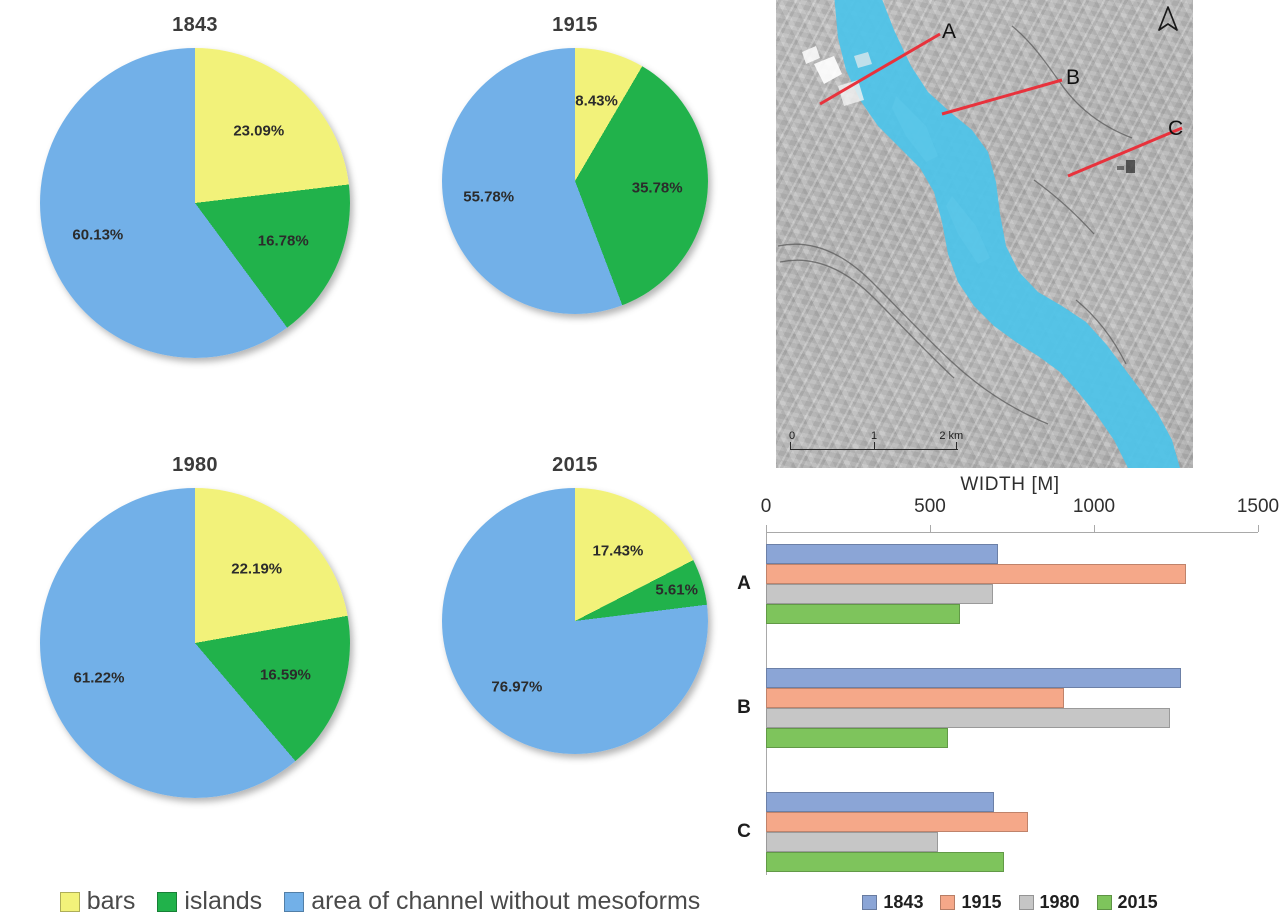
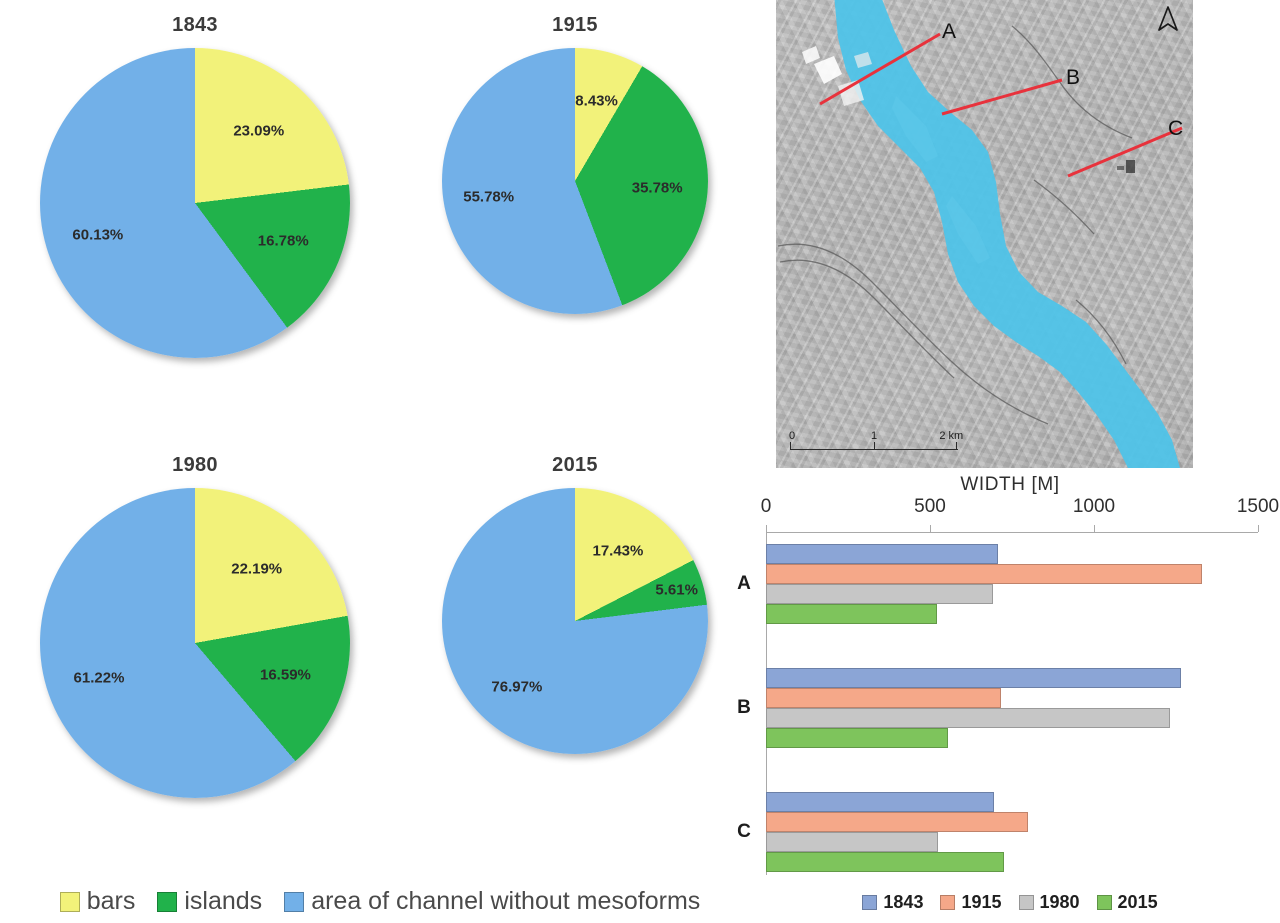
1915/A: 1280 -> 1330
2015/A: 590 -> 520
1915/B: 910 -> 720
